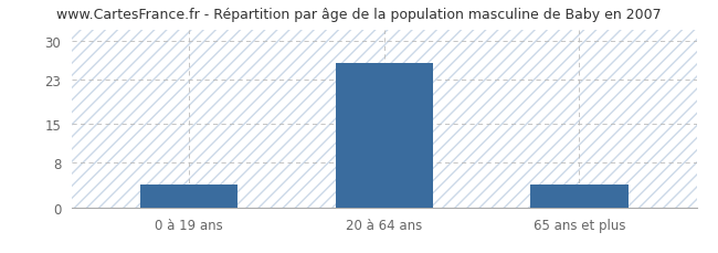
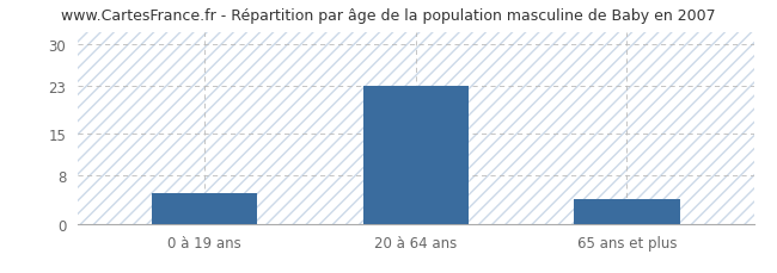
0 à 19 ans: 4 -> 5
20 à 64 ans: 26 -> 23
